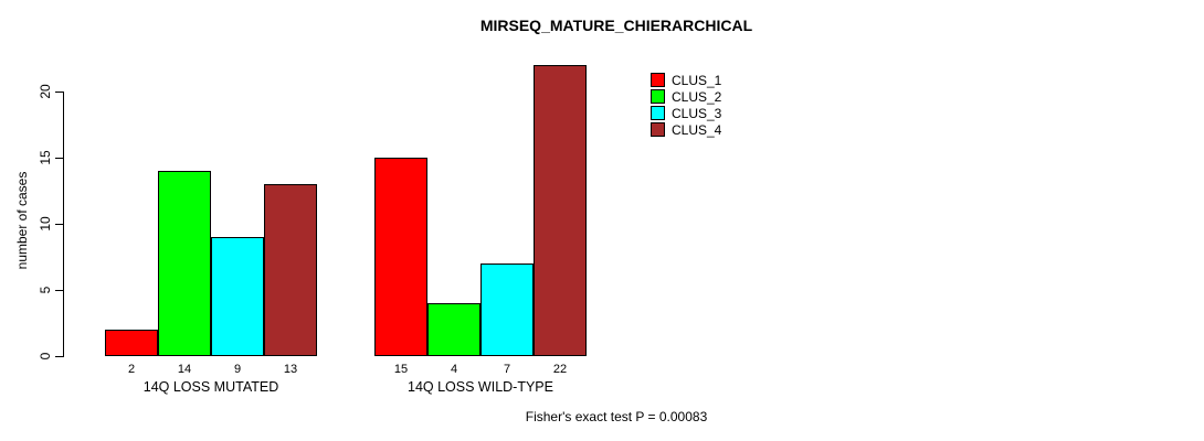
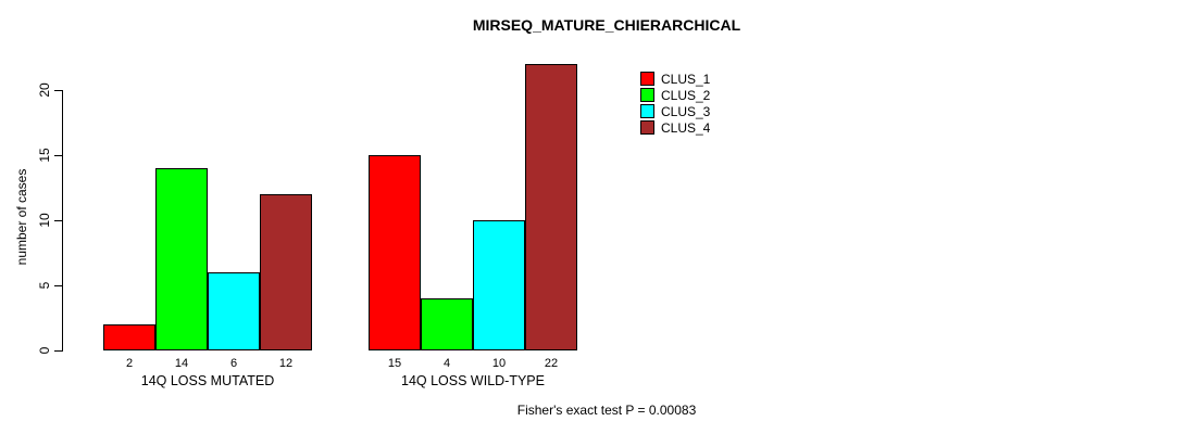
CLUS_3/14Q LOSS MUTATED: 9 -> 6
CLUS_4/14Q LOSS MUTATED: 13 -> 12
CLUS_3/14Q LOSS WILD-TYPE: 7 -> 10
